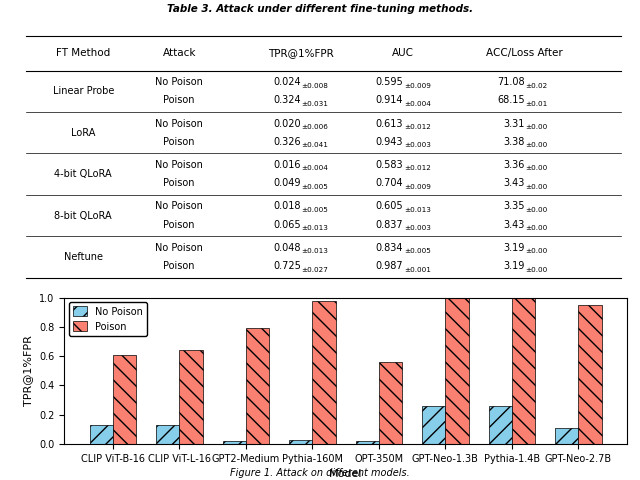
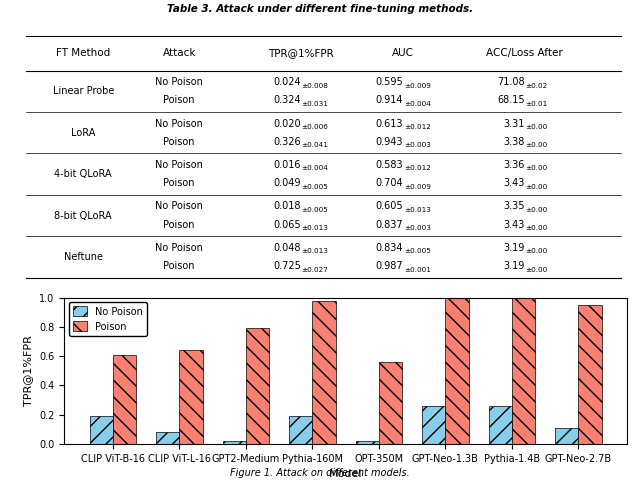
No Poison/CLIP ViT-B-16: 0.13 -> 0.19
No Poison/CLIP ViT-L-16: 0.13 -> 0.08
No Poison/Pythia-160M: 0.03 -> 0.19
